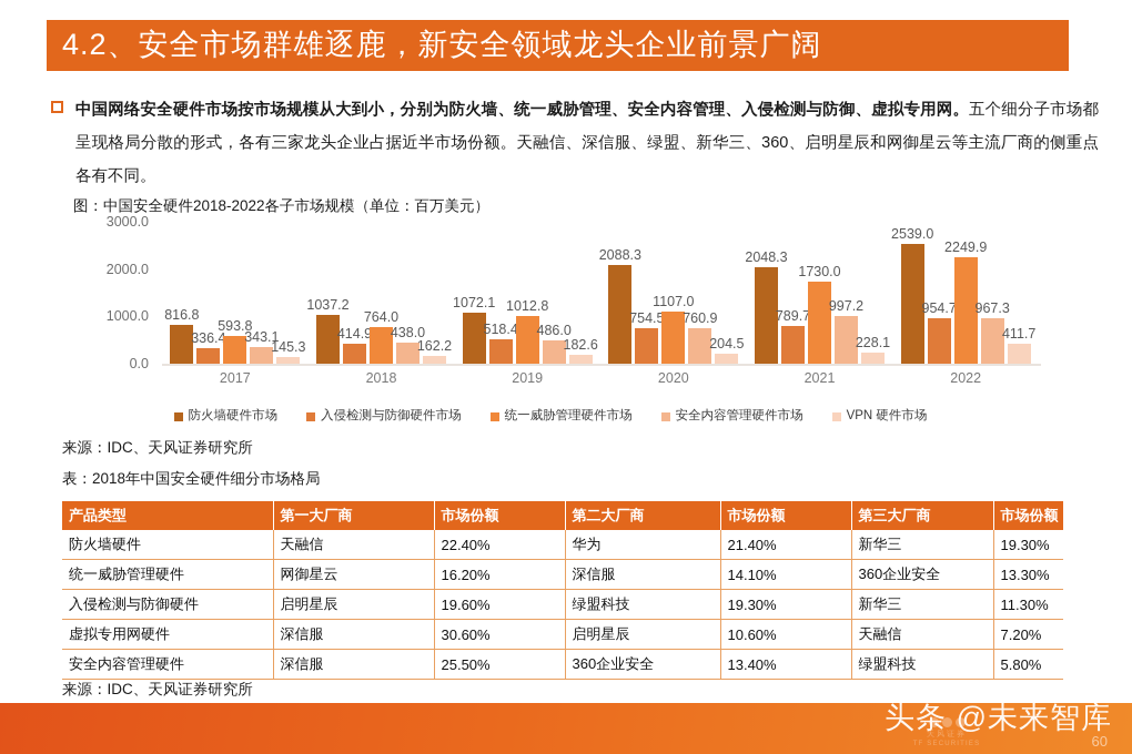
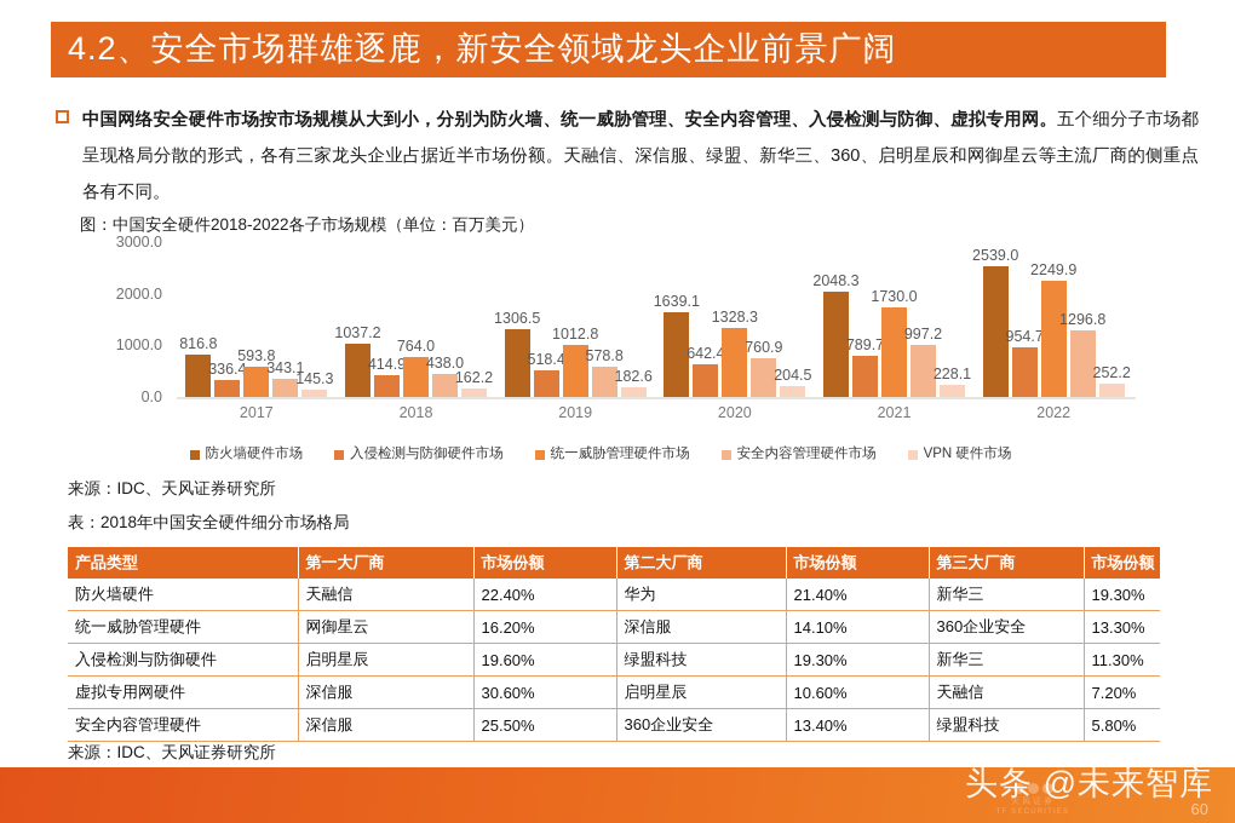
防火墙硬件市场/2019: 1072.1 -> 1306.5
安全内容管理硬件市场/2019: 486.0 -> 578.8
防火墙硬件市场/2020: 2088.3 -> 1639.1
入侵检测与防御硬件市场/2020: 754.5 -> 642.4
统一威胁管理硬件市场/2020: 1107.0 -> 1328.3
安全内容管理硬件市场/2022: 967.3 -> 1296.8
VPN 硬件市场/2022: 411.7 -> 252.2
